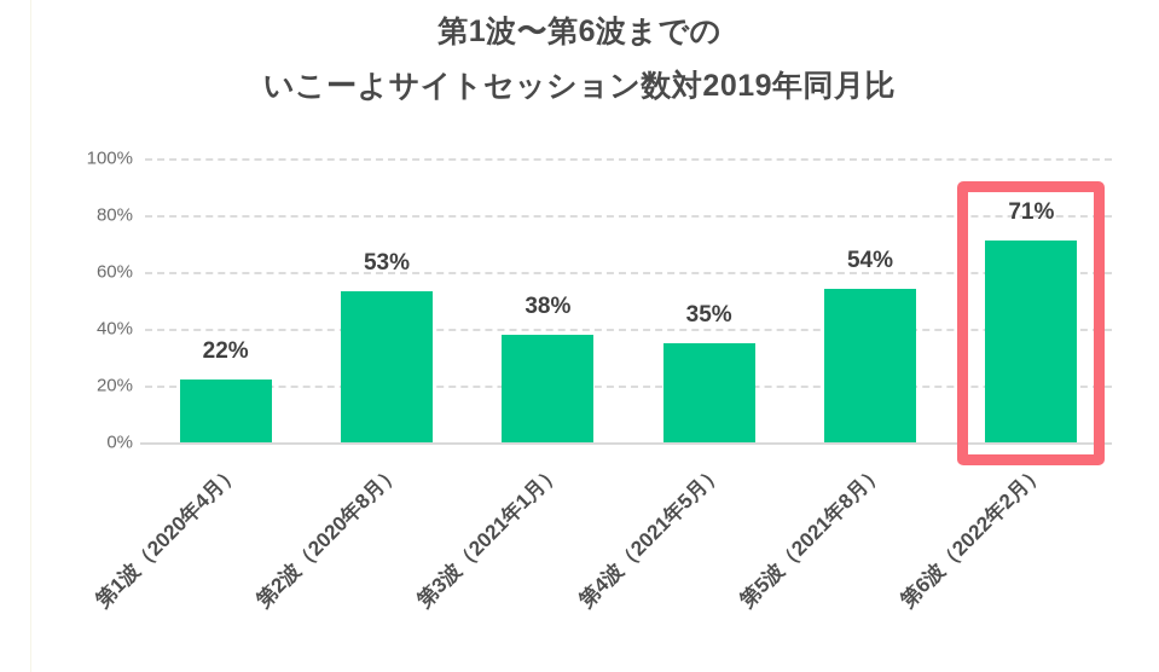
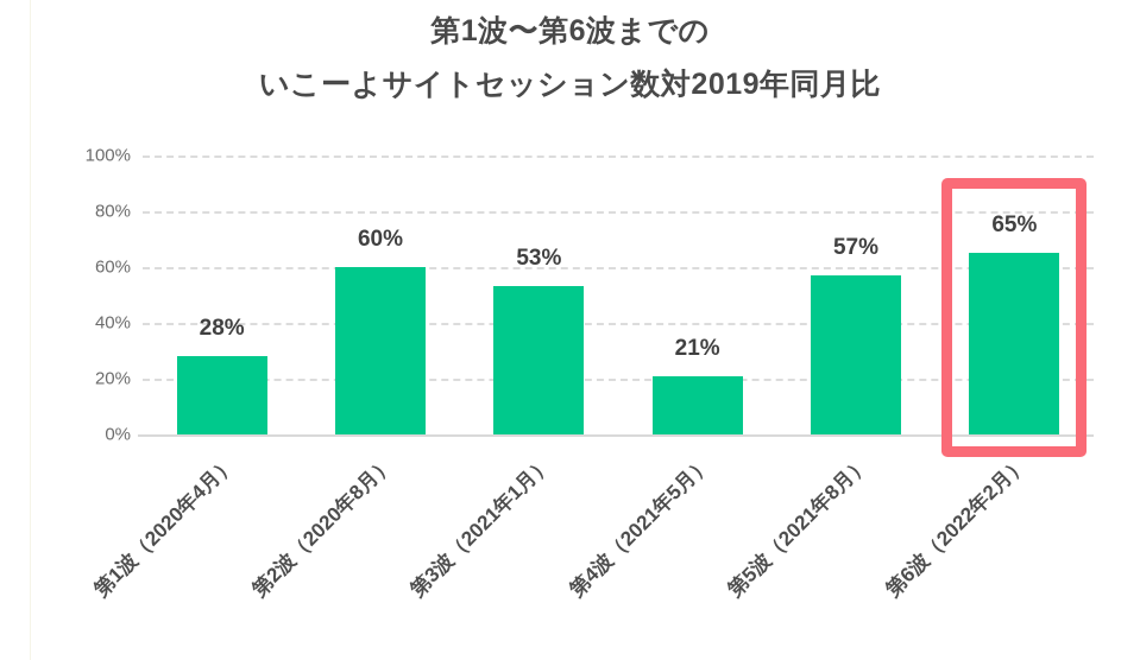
第1波（2020年4月）: 22% -> 28%
第2波（2020年8月）: 53% -> 60%
第3波（2021年1月）: 38% -> 53%
第4波（2021年5月）: 35% -> 21%
第5波（2021年8月）: 54% -> 57%
第6波（2022年2月）: 71% -> 65%
